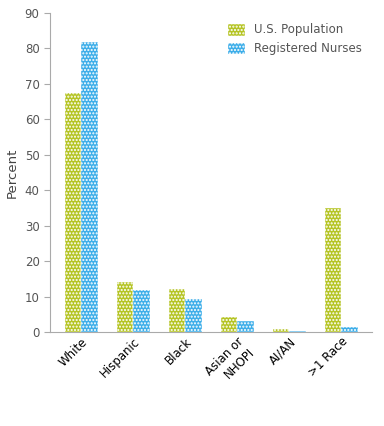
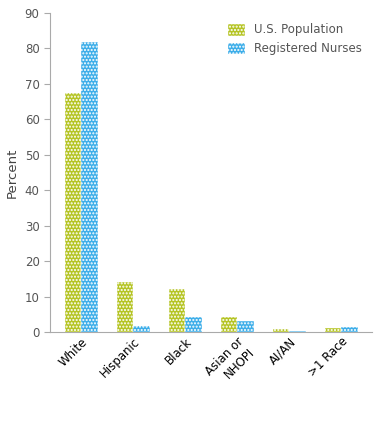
Registered Nurses/Hispanic: 12.0 -> 1.7
Registered Nurses/Black: 9.5 -> 4.2
U.S. Population/>1 Race: 35.0 -> 1.3
